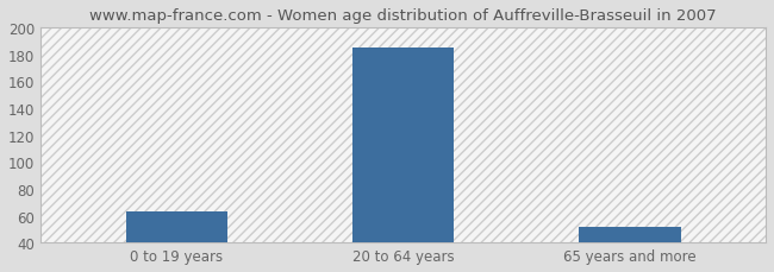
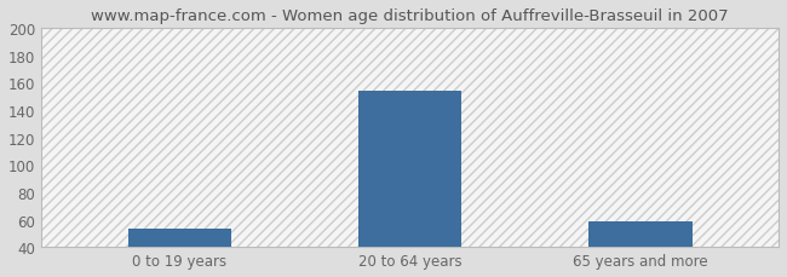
0 to 19 years: 63 -> 53
20 to 64 years: 185 -> 154
65 years and more: 52 -> 59
